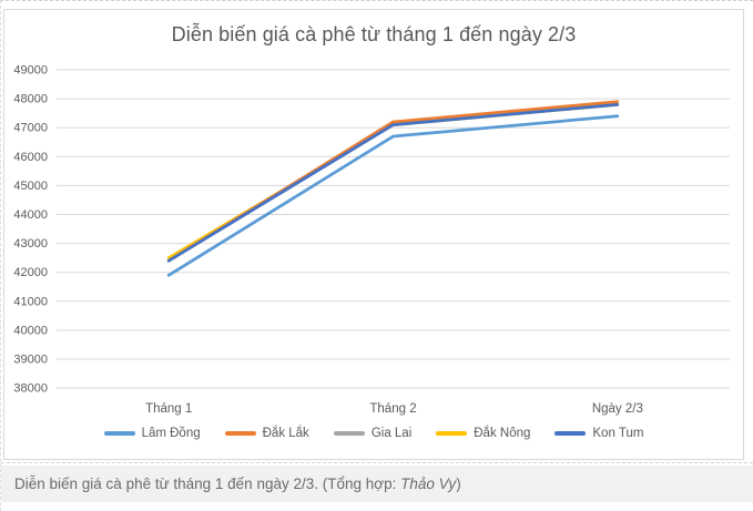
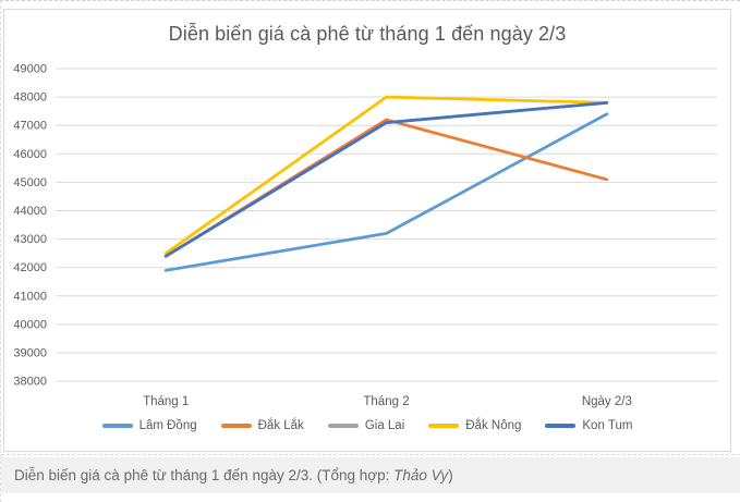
Lâm Đồng/Tháng 2: 46700 -> 43200
Đắk Nông/Tháng 2: 47100 -> 48000
Đắk Lắk/Ngày 2/3: 47900 -> 45100
